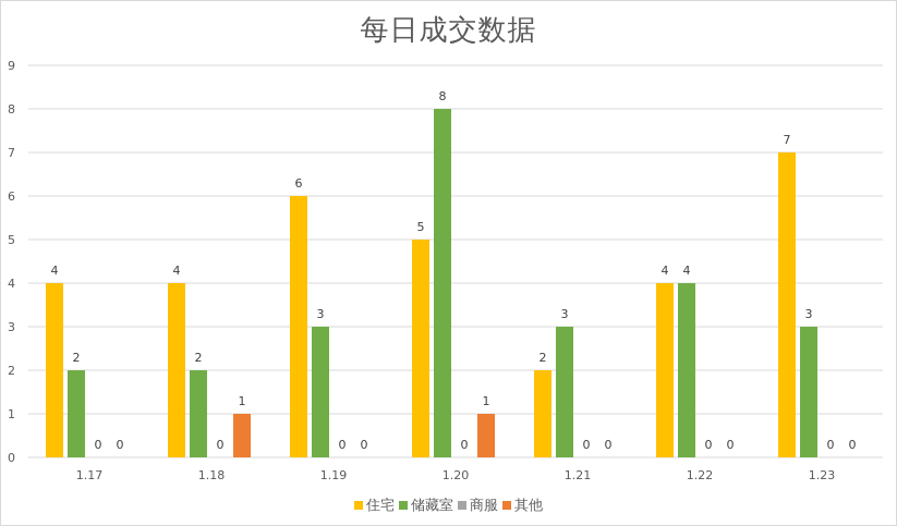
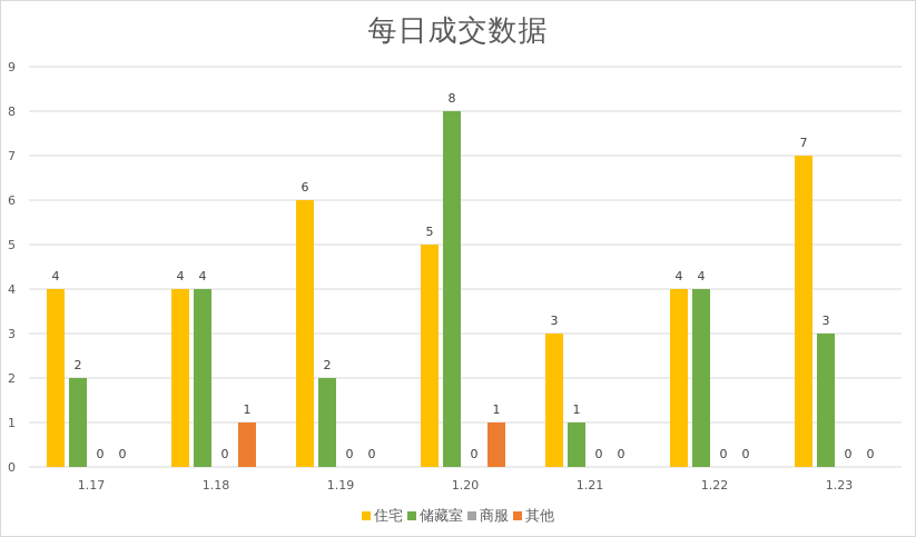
储藏室/1.18: 2 -> 4
储藏室/1.19: 3 -> 2
住宅/1.21: 2 -> 3
储藏室/1.21: 3 -> 1
